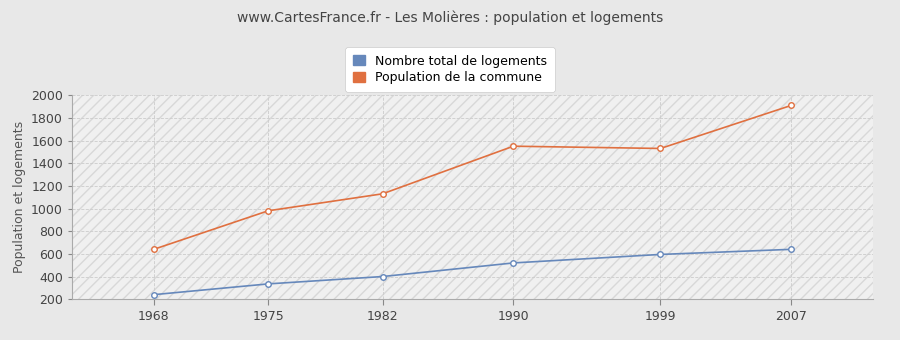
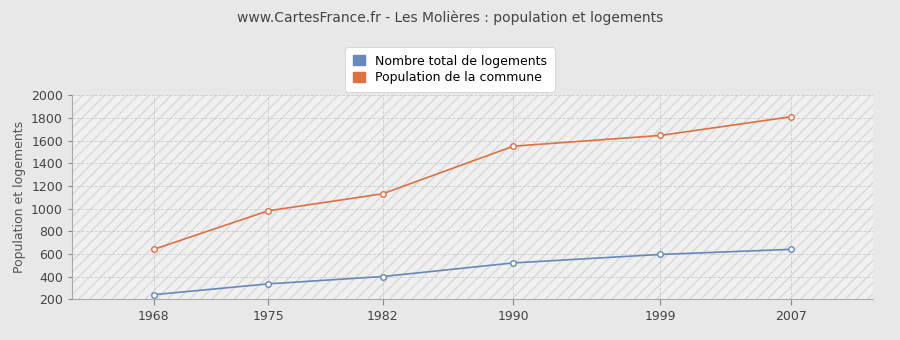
Population de la commune/1999: 1530 -> 1640
Population de la commune/2007: 1910 -> 1810
